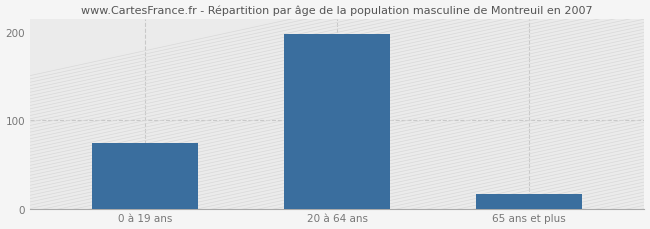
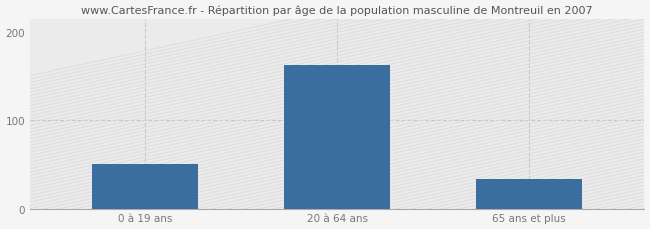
0 à 19 ans: 74 -> 50
20 à 64 ans: 198 -> 163
65 ans et plus: 16 -> 33
